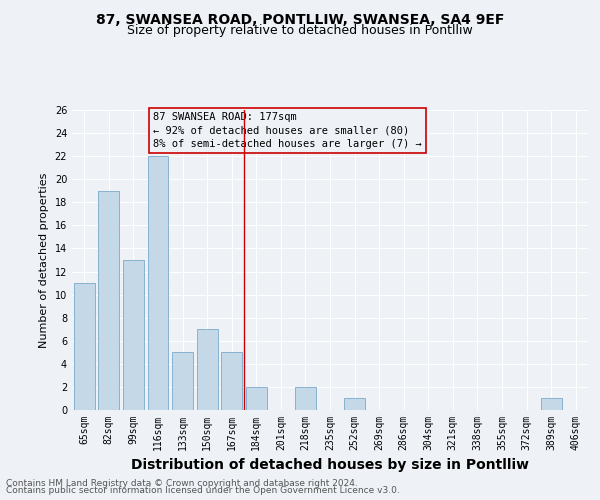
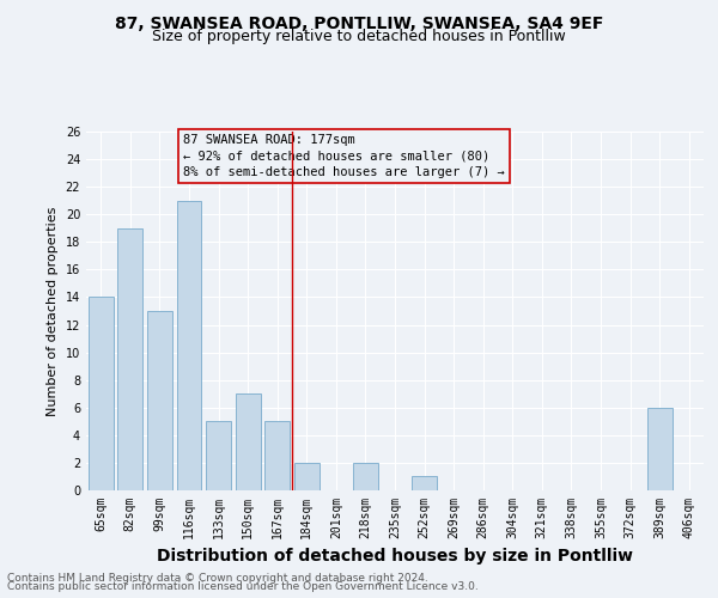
65sqm: 11 -> 14
116sqm: 22 -> 21
389sqm: 1 -> 6
